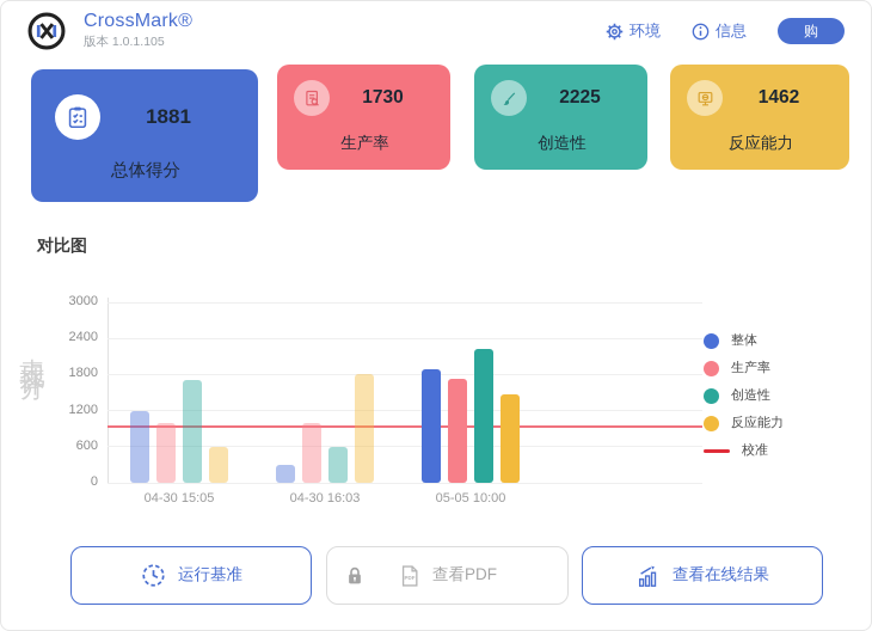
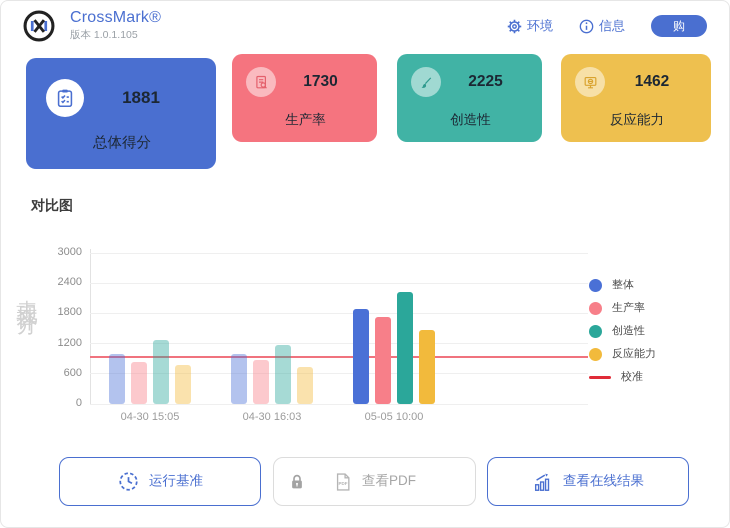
整体/04-30 15:05: 1200 -> 1000
生产率/04-30 15:05: 1000 -> 800
创造性/04-30 15:05: 1700 -> 1300
反应能力/04-30 15:05: 600 -> 800
整体/04-30 16:03: 300 -> 1000
生产率/04-30 16:03: 1000 -> 900
创造性/04-30 16:03: 600 -> 1200
反应能力/04-30 16:03: 1800 -> 700
